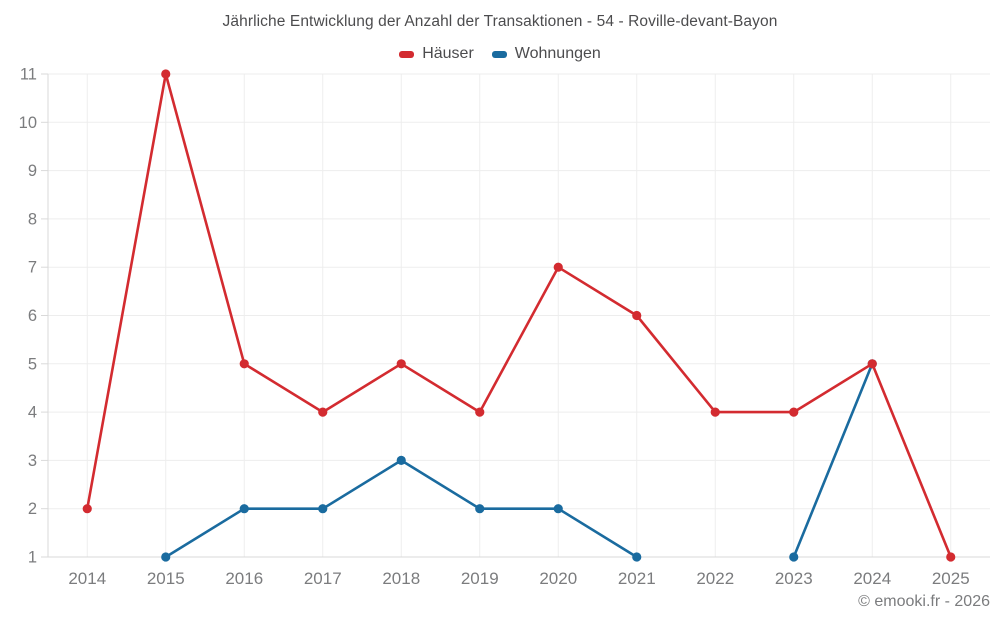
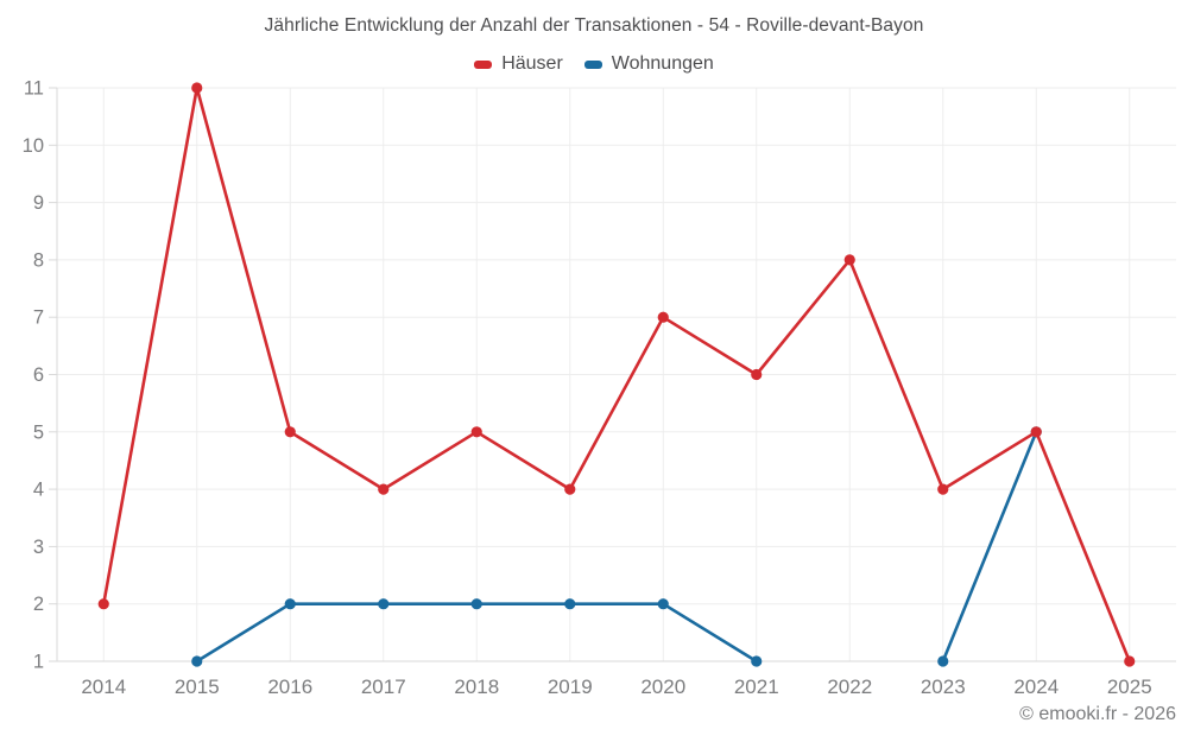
Wohnungen/2018: 3 -> 2
Häuser/2022: 4 -> 8
